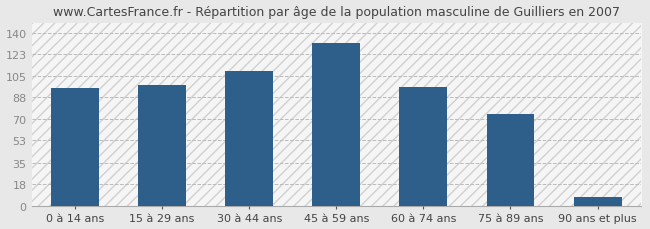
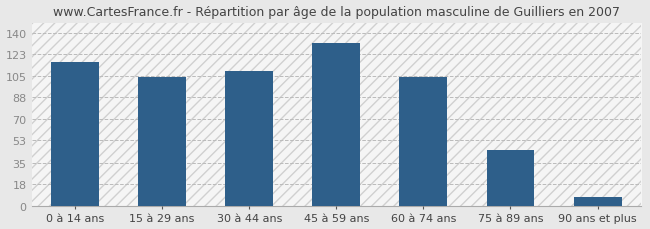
0 à 14 ans: 95 -> 116
15 à 29 ans: 98 -> 104
60 à 74 ans: 96 -> 104
75 à 89 ans: 74 -> 45
